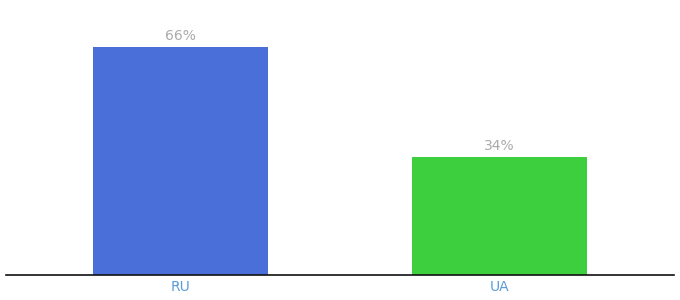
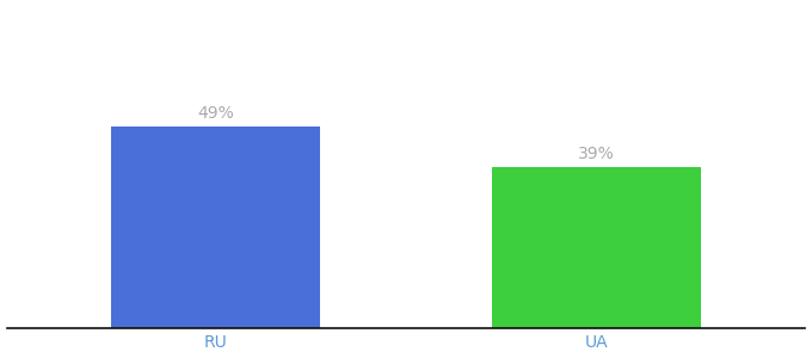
RU: 66% -> 49%
UA: 34% -> 39%
